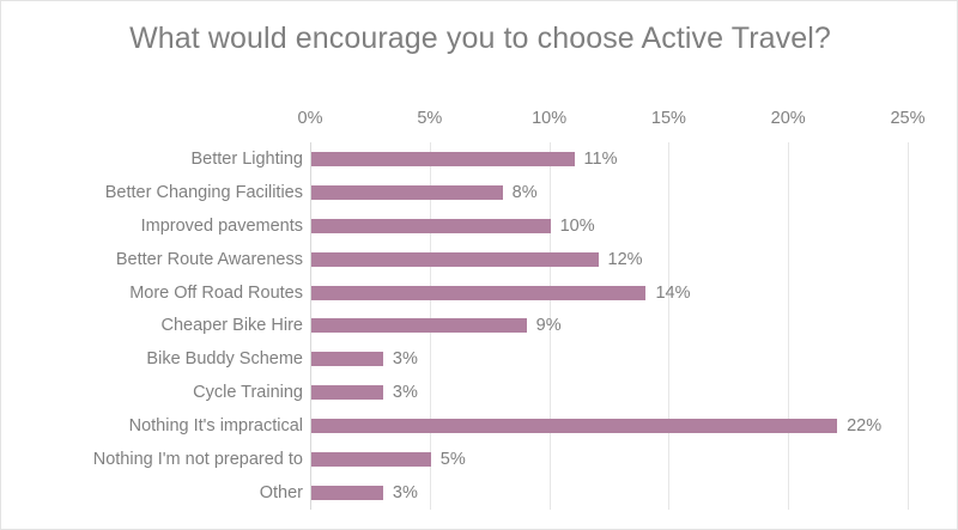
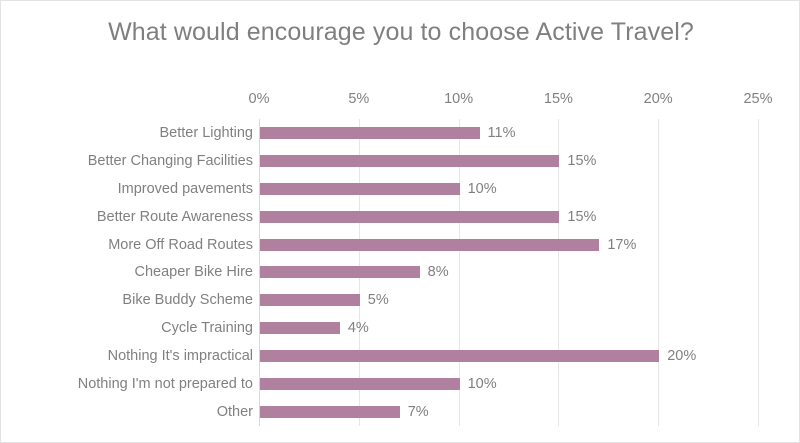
Better Changing Facilities: 8% -> 15%
Better Route Awareness: 12% -> 15%
More Off Road Routes: 14% -> 17%
Cheaper Bike Hire: 9% -> 8%
Bike Buddy Scheme: 3% -> 5%
Cycle Training: 3% -> 4%
Nothing It's impractical: 22% -> 20%
Nothing I'm not prepared to: 5% -> 10%
Other: 3% -> 7%
